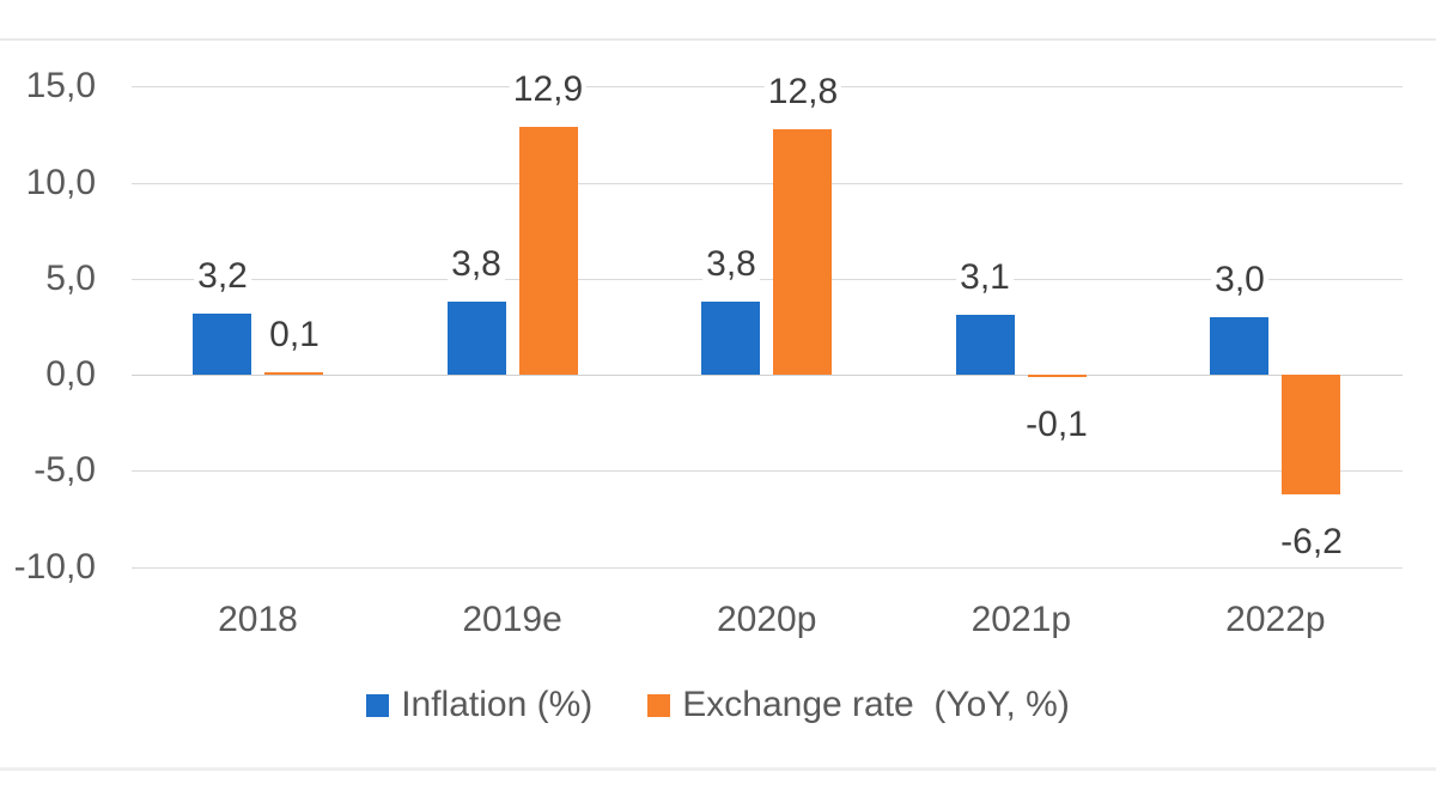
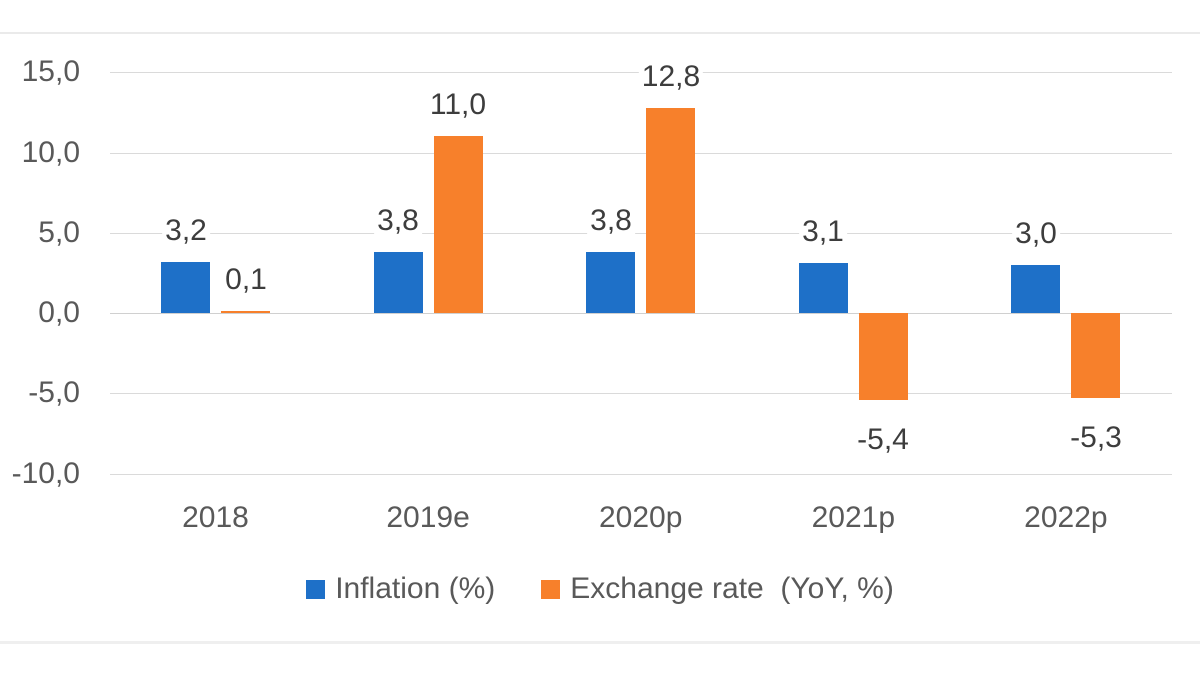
Exchange rate (YoY, %)/2019e: 12,9 -> 11,0
Exchange rate (YoY, %)/2021p: -0,1 -> -5,4
Exchange rate (YoY, %)/2022p: -6,2 -> -5,3
